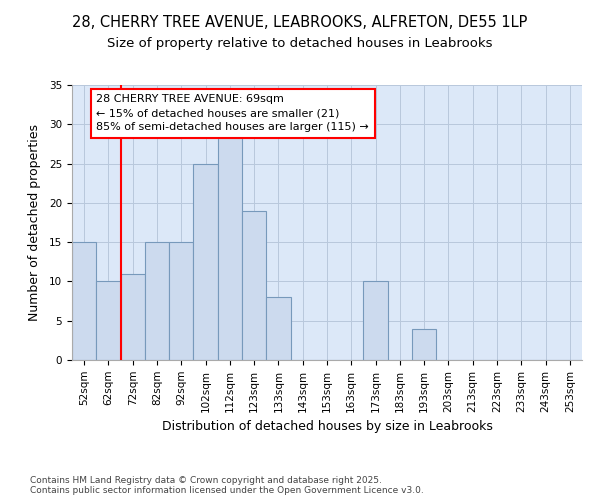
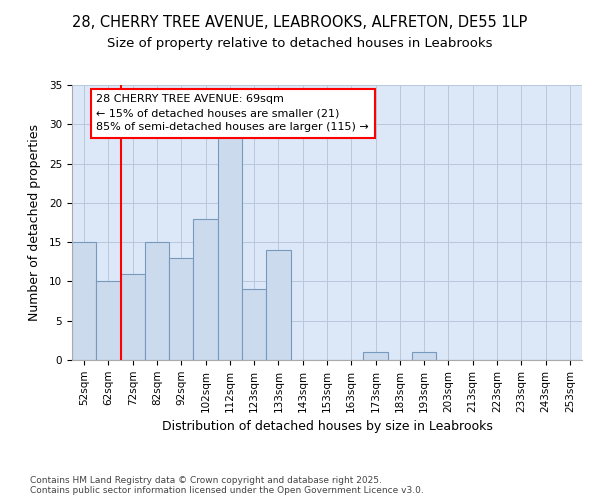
92sqm: 15 -> 13
102sqm: 25 -> 18
123sqm: 19 -> 9
133sqm: 8 -> 14
173sqm: 10 -> 1
193sqm: 4 -> 1
